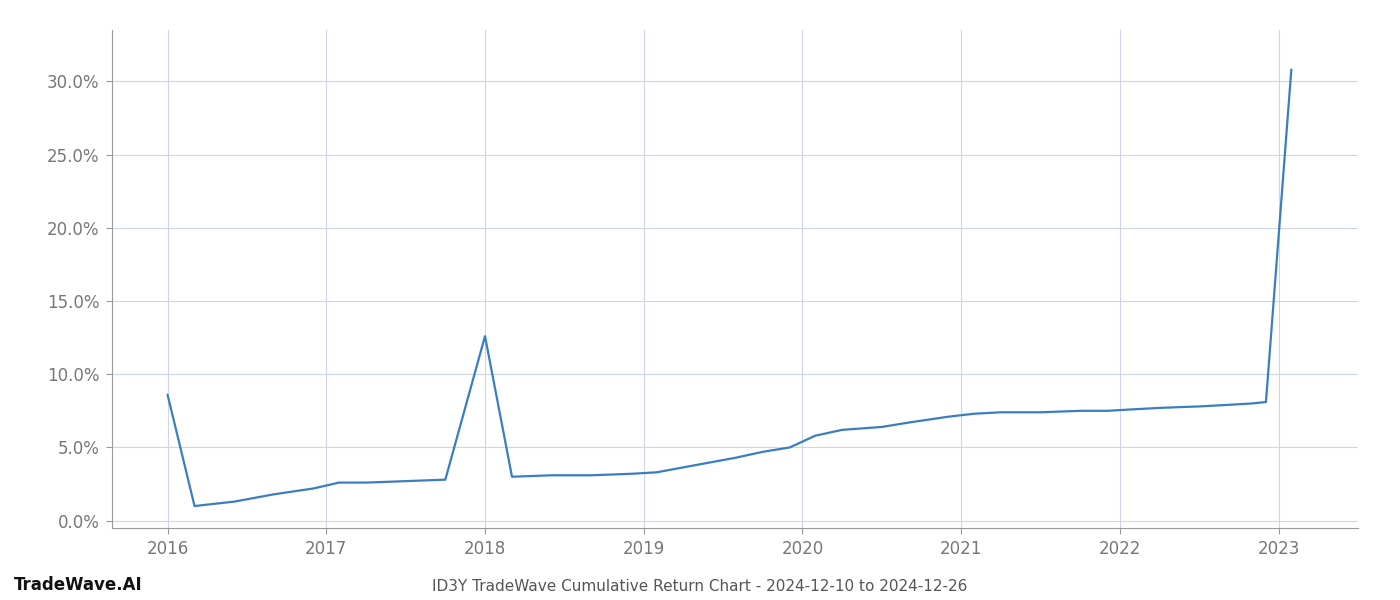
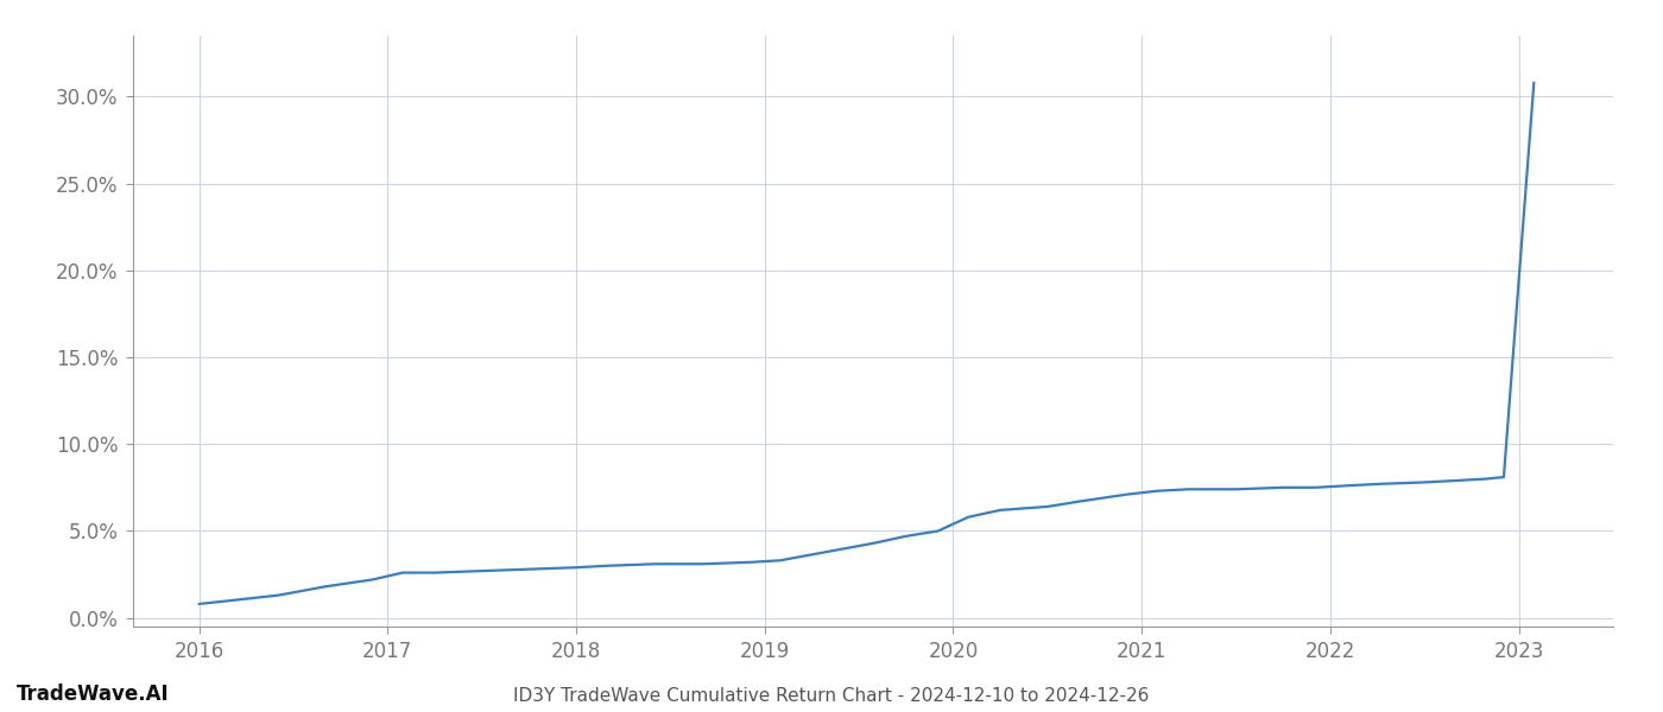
2016: 8.6% -> 0.8%
2018: 12.6% -> 2.9%
